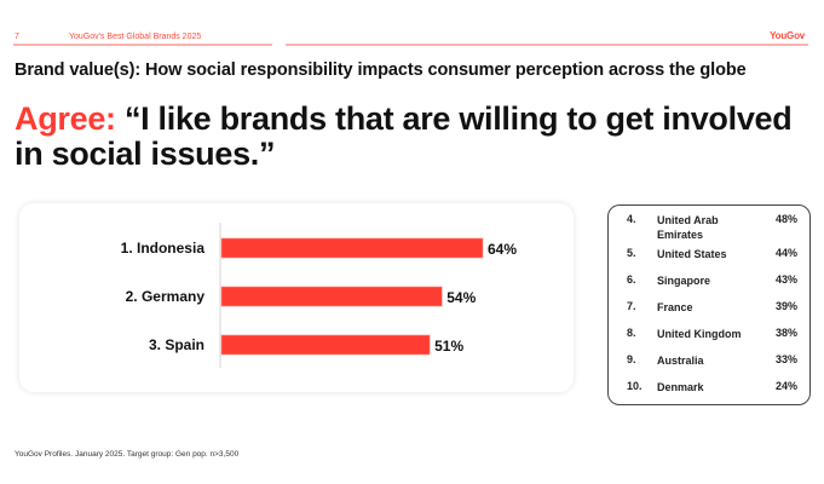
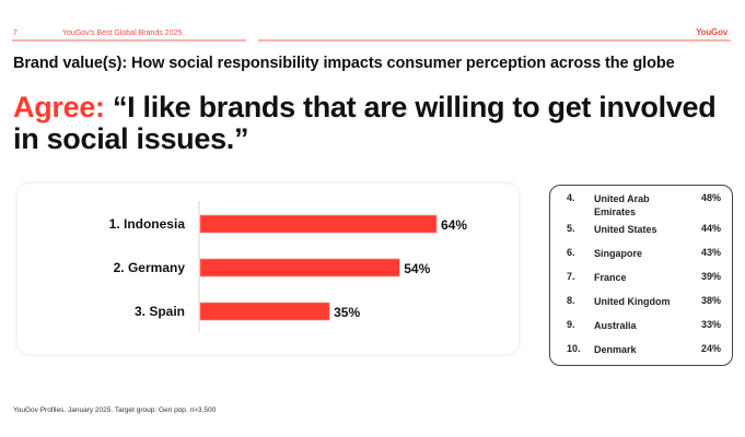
3. Spain: 51% -> 35%
